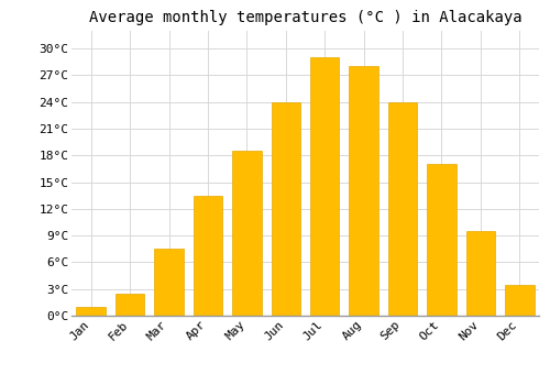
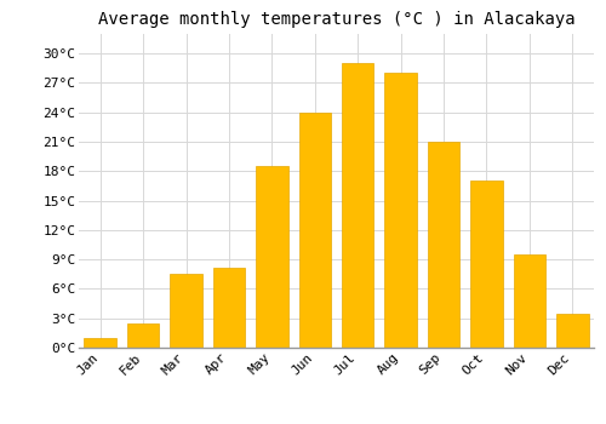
Apr: 13.5°C -> 8.2°C
Sep: 24.0°C -> 21.0°C
